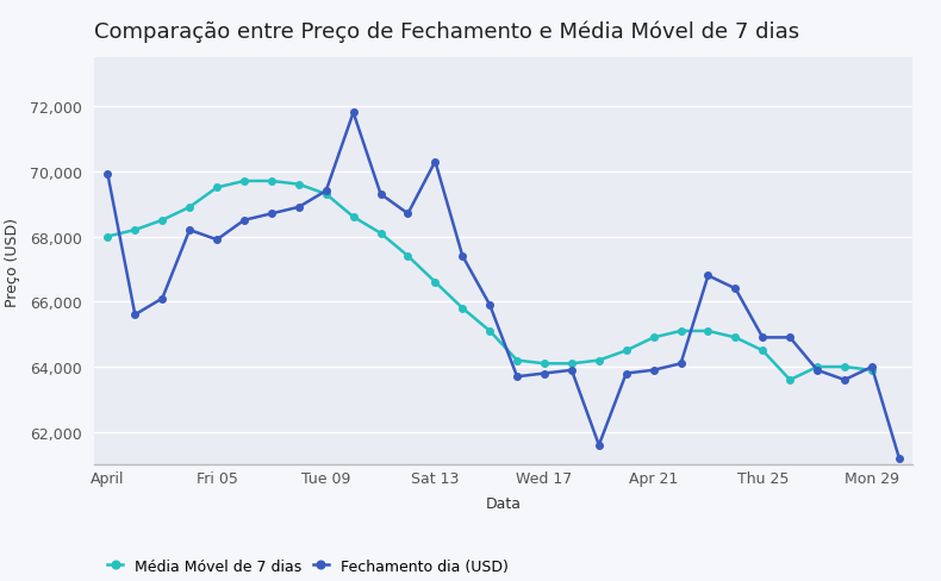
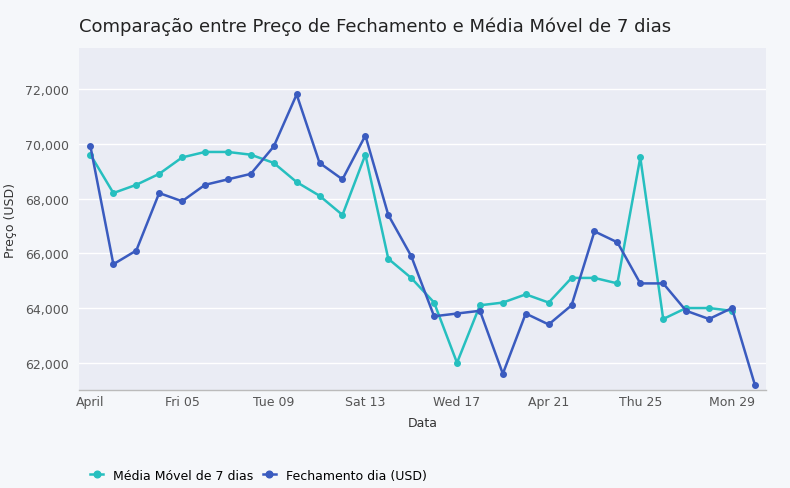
Média Móvel de 7 dias/April: 68,000 -> 69,600
Fechamento dia (USD)/Tue 09: 69,400 -> 69,900
Média Móvel de 7 dias/Sat 13: 66,600 -> 69,600
Média Móvel de 7 dias/Wed 17: 64,100 -> 62,000
Fechamento dia (USD)/Apr 21: 63,900 -> 63,400
Média Móvel de 7 dias/Apr 21: 64,900 -> 64,200
Média Móvel de 7 dias/Thu 25: 64,500 -> 69,500
